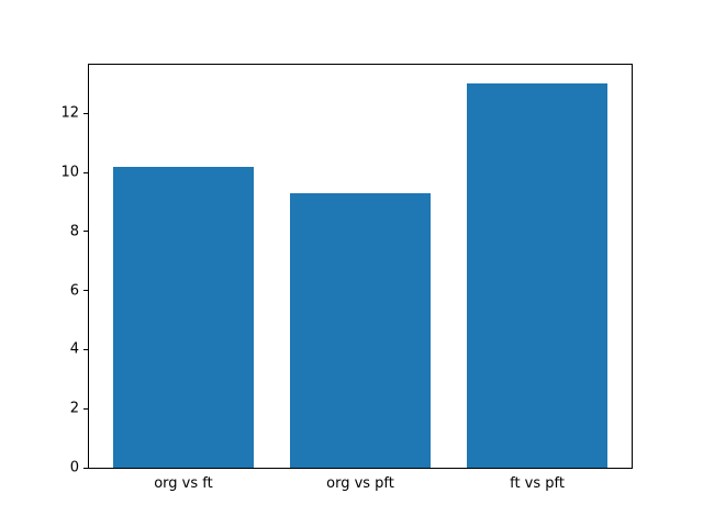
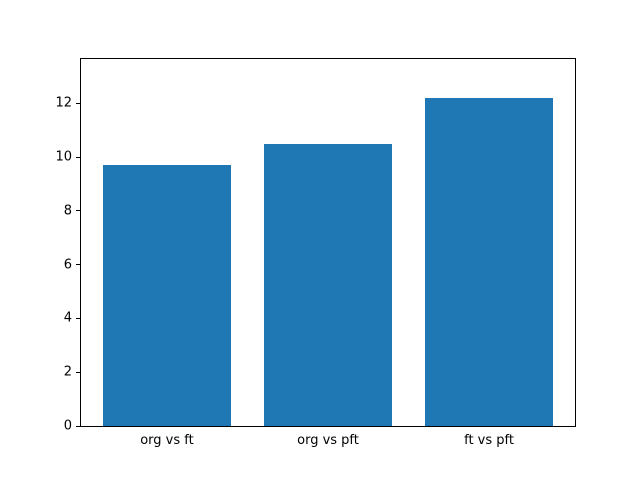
org vs ft: 10.2 -> 9.7
org vs pft: 9.3 -> 10.5
ft vs pft: 13.0 -> 12.2
